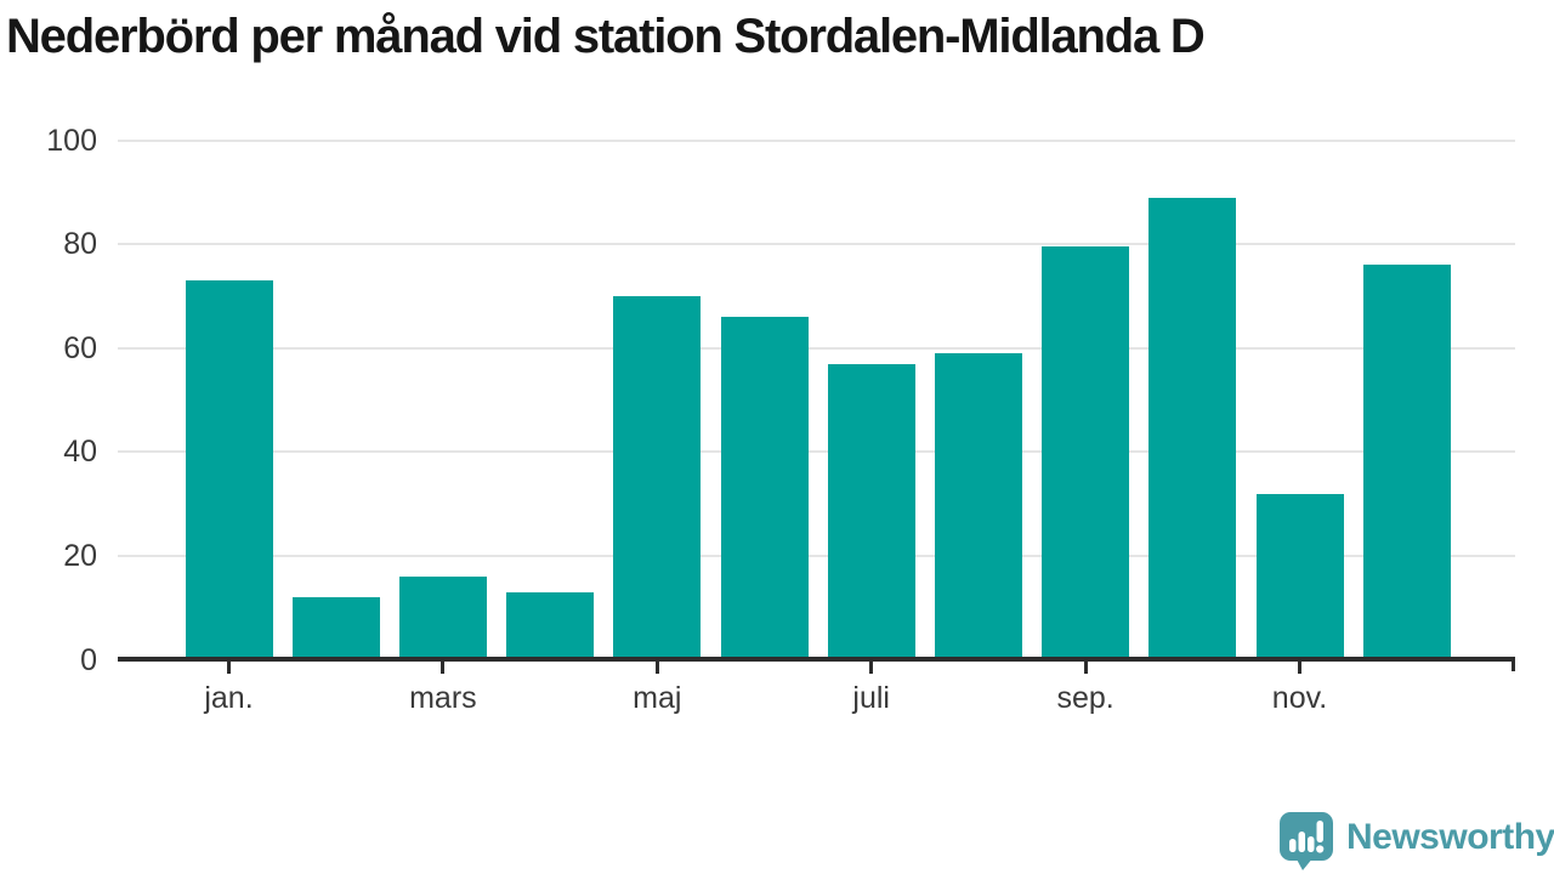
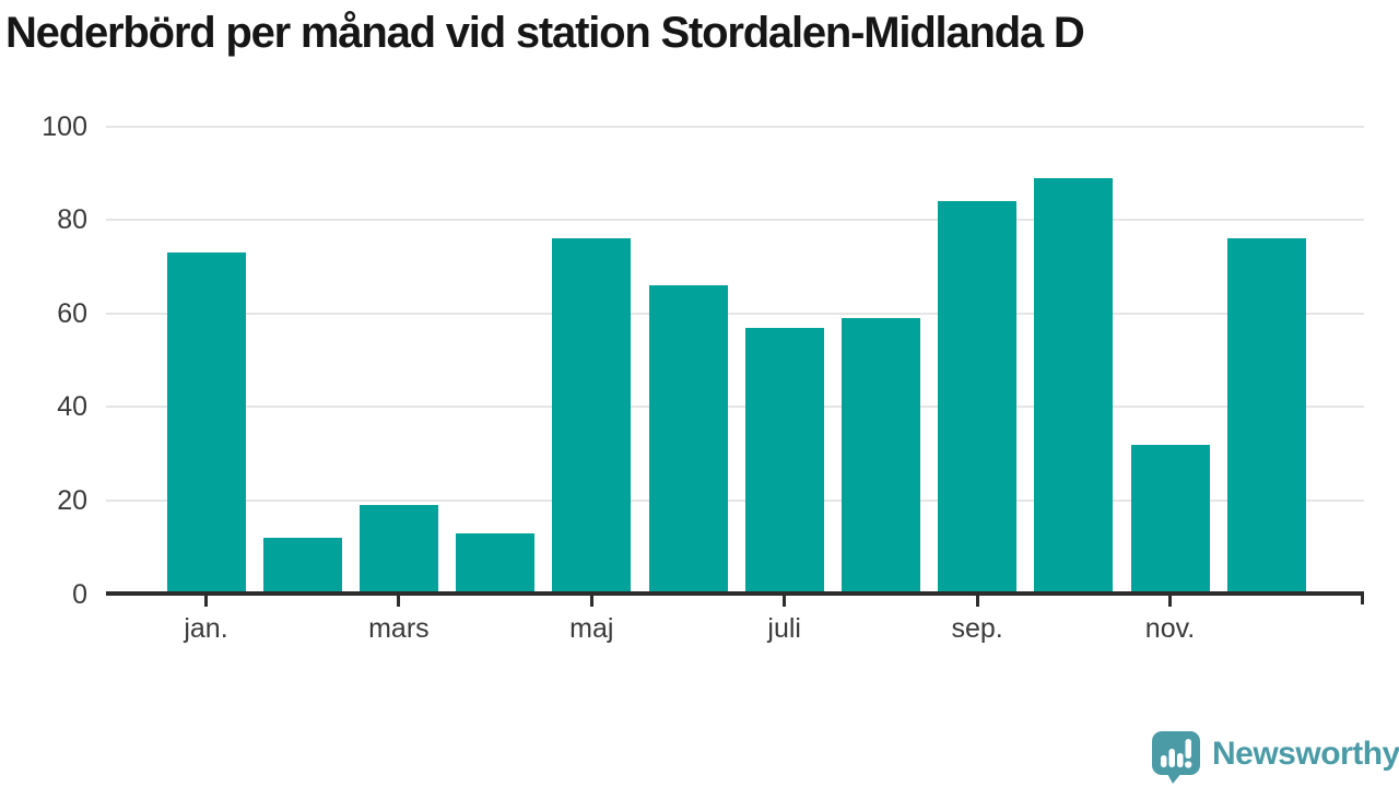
mars: 16 -> 19
maj: 70 -> 76
sep.: 80 -> 84
